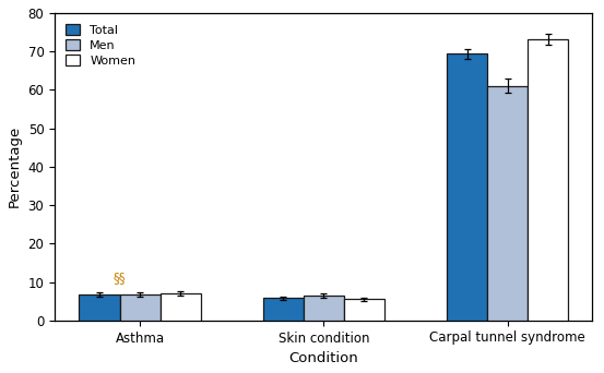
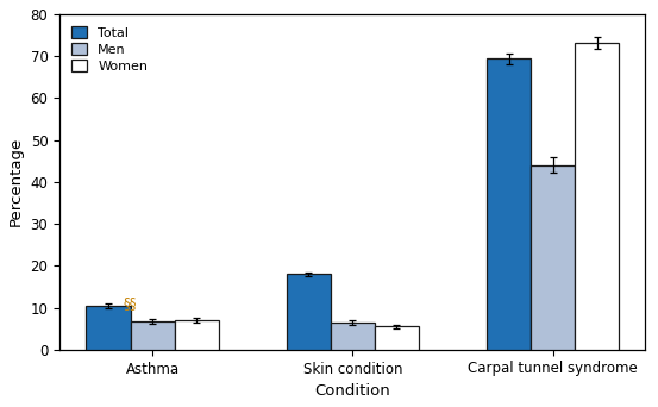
Total/Asthma: 6.7 -> 10.5
Total/Skin condition: 5.8 -> 18.0
Men/Carpal tunnel syndrome: 61.1 -> 44.0
